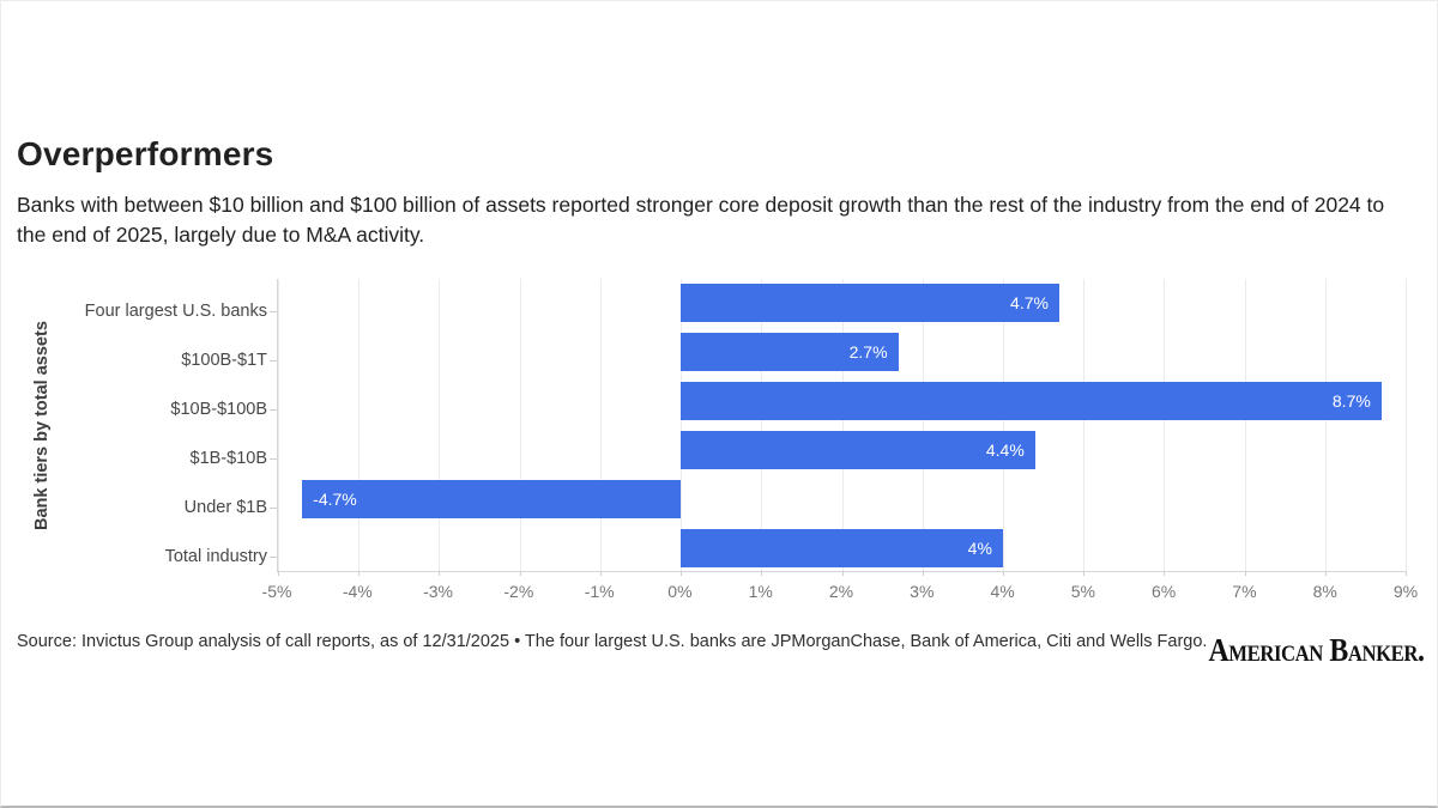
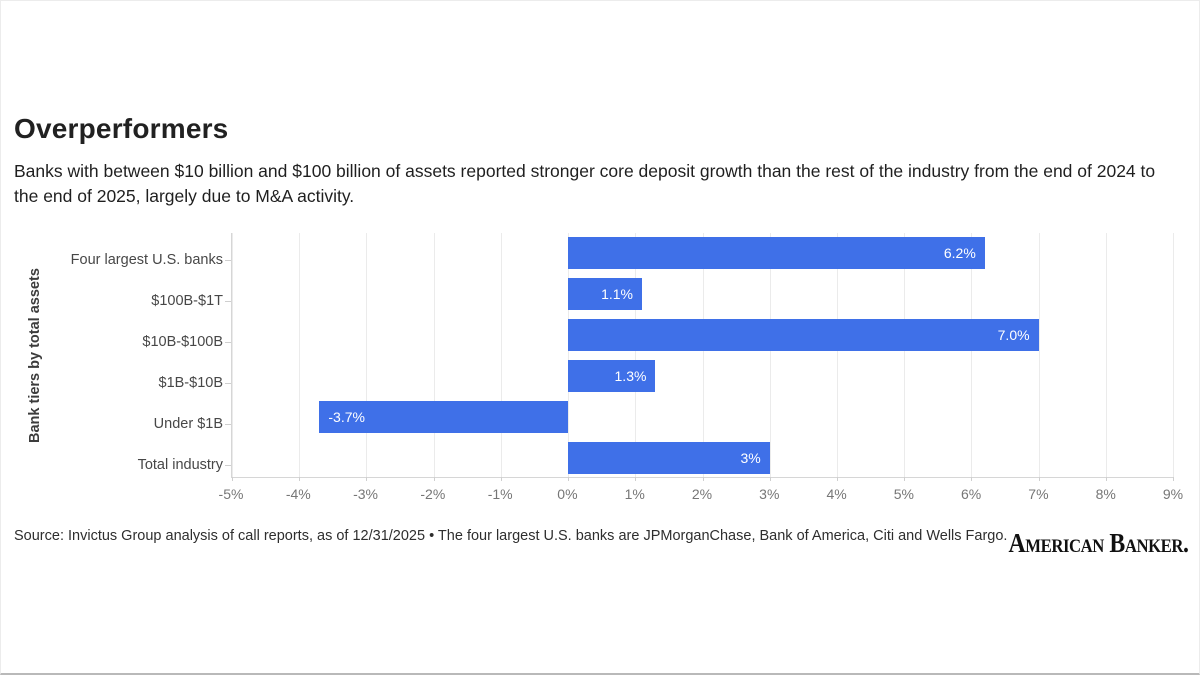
Four largest U.S. banks: 4.7% -> 6.2%
$100B-$1T: 2.7% -> 1.1%
$10B-$100B: 8.7% -> 7.0%
$1B-$10B: 4.4% -> 1.3%
Under $1B: -4.7% -> -3.7%
Total industry: 4% -> 3%
